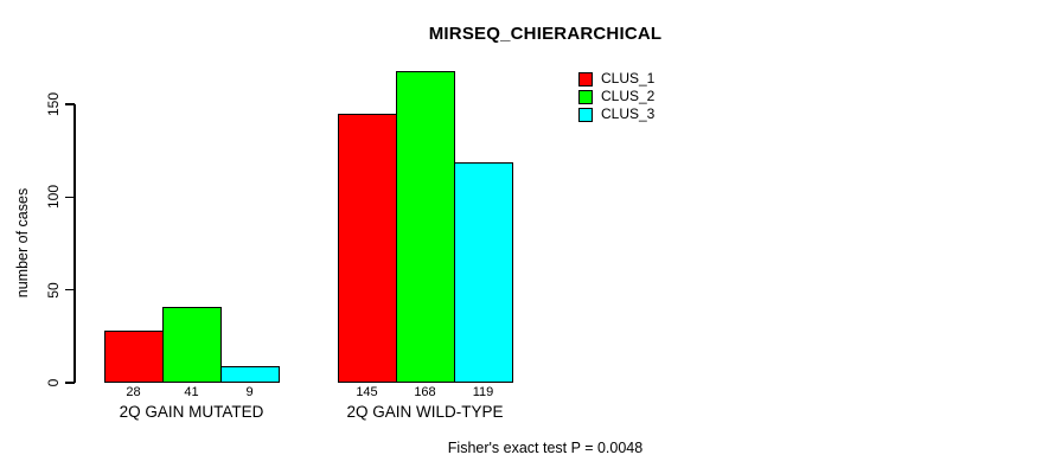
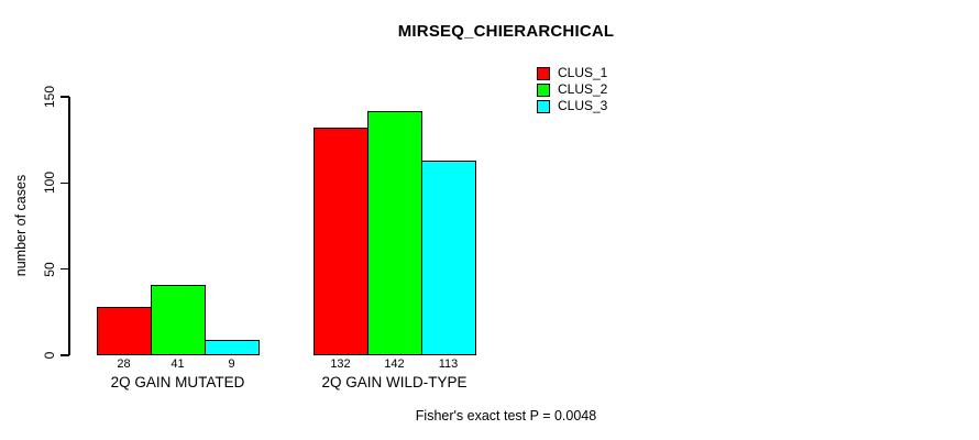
CLUS_1/2Q GAIN WILD-TYPE: 145 -> 132
CLUS_2/2Q GAIN WILD-TYPE: 168 -> 142
CLUS_3/2Q GAIN WILD-TYPE: 119 -> 113
